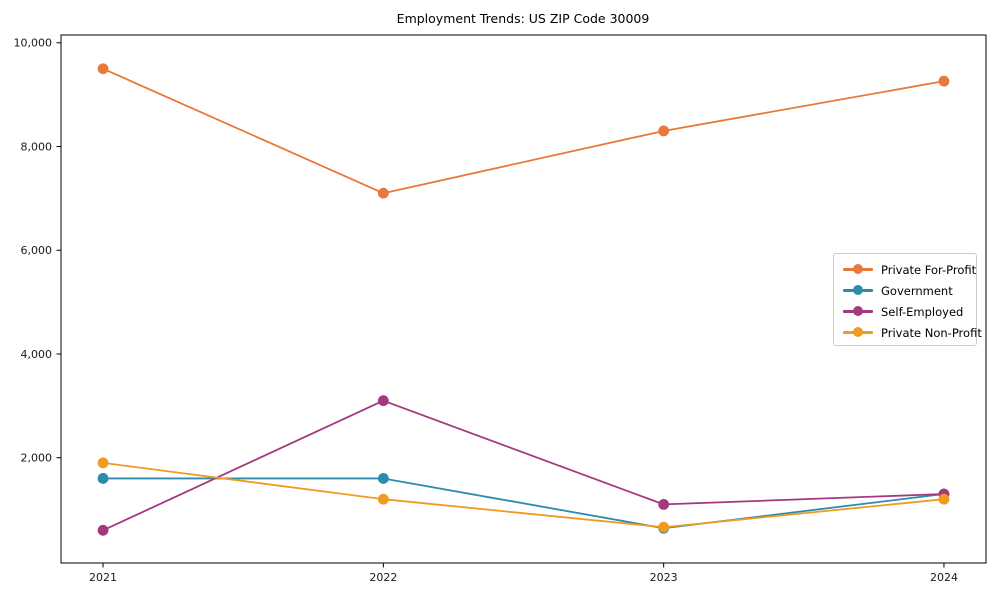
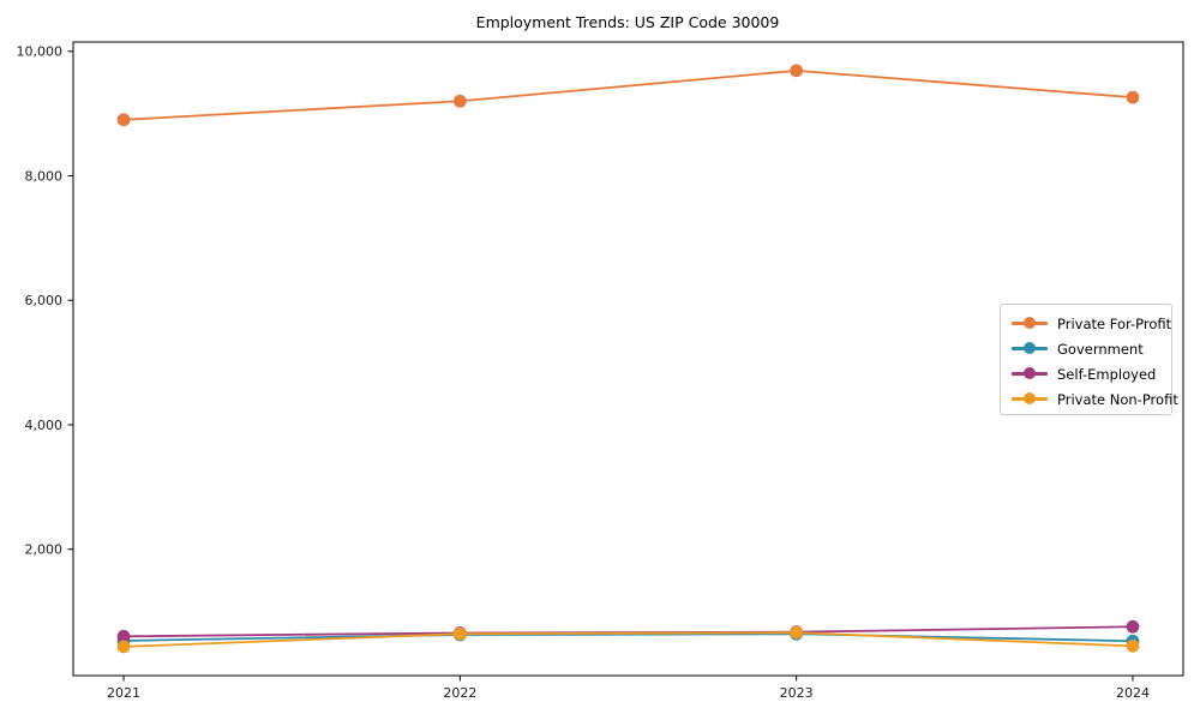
Private For-Profit/2021: 9500 -> 8900
Government/2021: 1600 -> 500
Private Non-Profit/2021: 1900 -> 400
Private For-Profit/2022: 7100 -> 9200
Government/2022: 1600 -> 600
Self-Employed/2022: 3100 -> 700
Private Non-Profit/2022: 1200 -> 600
Private For-Profit/2023: 8300 -> 9700
Self-Employed/2023: 1100 -> 700
Government/2024: 1300 -> 500
Self-Employed/2024: 1300 -> 800
Private Non-Profit/2024: 1200 -> 400
